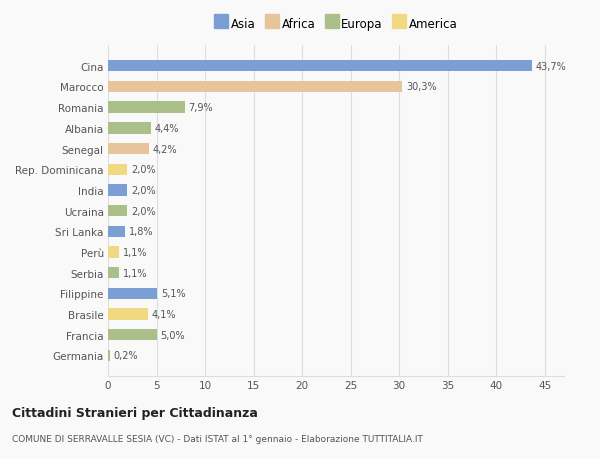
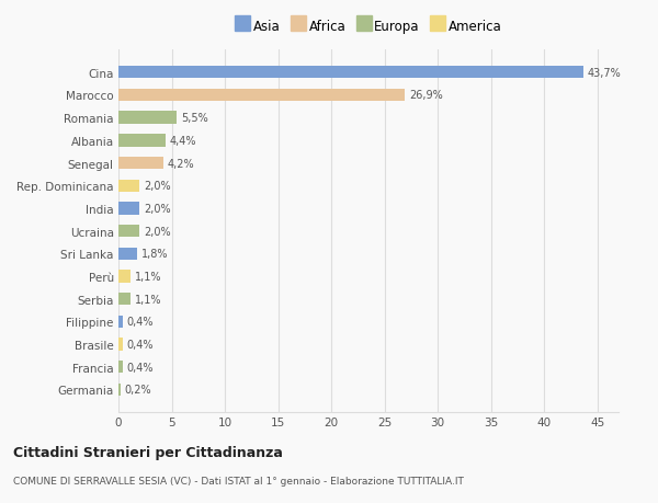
Marocco: 30,3% -> 26,9%
Romania: 7,9% -> 5,5%
Filippine: 5,1% -> 0,4%
Brasile: 4,1% -> 0,4%
Francia: 5,0% -> 0,4%
